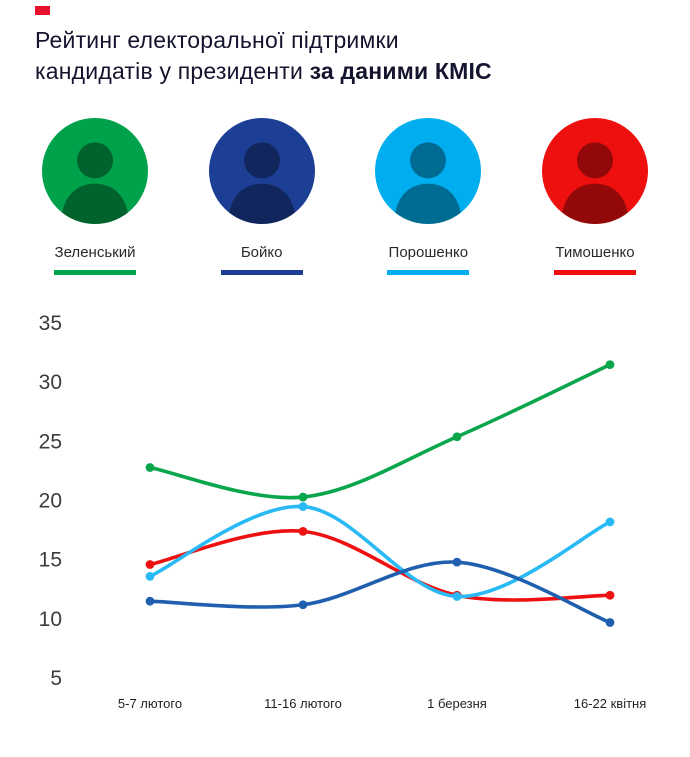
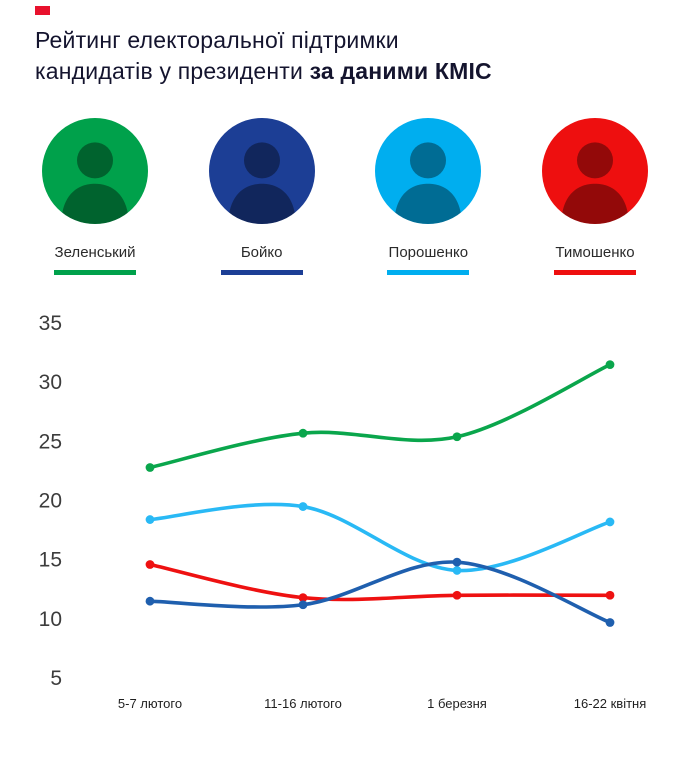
Порошенко/5-7 лютого: 13.5 -> 18.3
Зеленський/11-16 лютого: 20.2 -> 25.6
Тимошенко/11-16 лютого: 17.3 -> 11.7
Порошенко/1 березня: 11.8 -> 14.0
